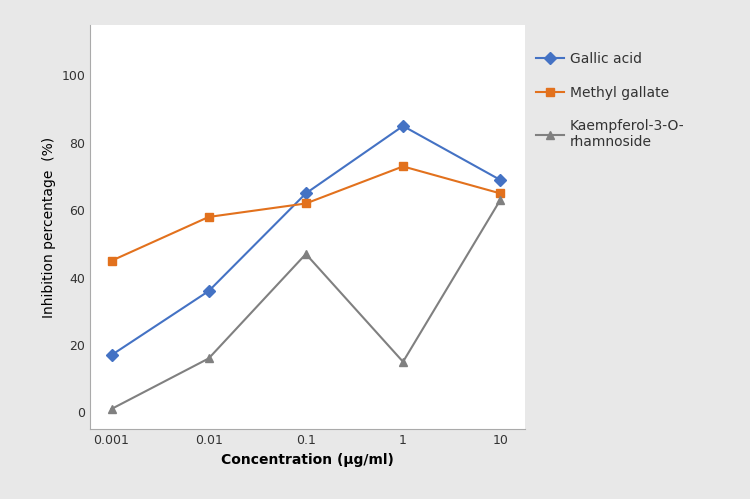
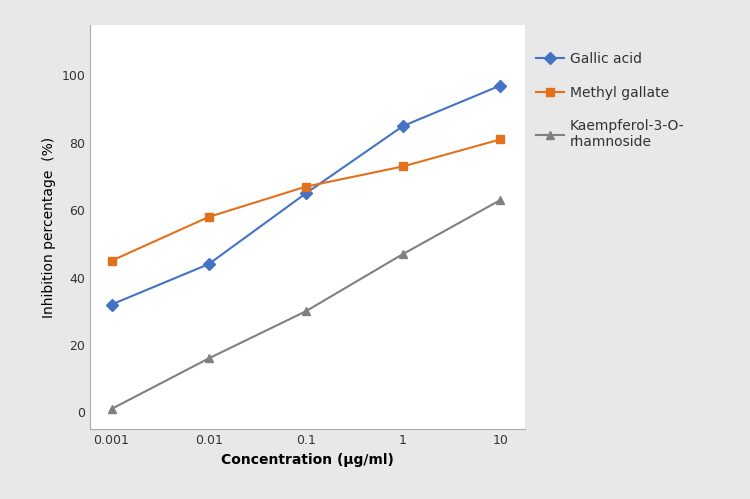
Gallic acid/0.001: 17 -> 32
Gallic acid/0.01: 36 -> 44
Methyl gallate/0.1: 62 -> 67
Kaempferol-3-O- rhamnoside/0.1: 47 -> 30
Kaempferol-3-O- rhamnoside/1: 15 -> 47
Gallic acid/10: 69 -> 97
Methyl gallate/10: 65 -> 81
